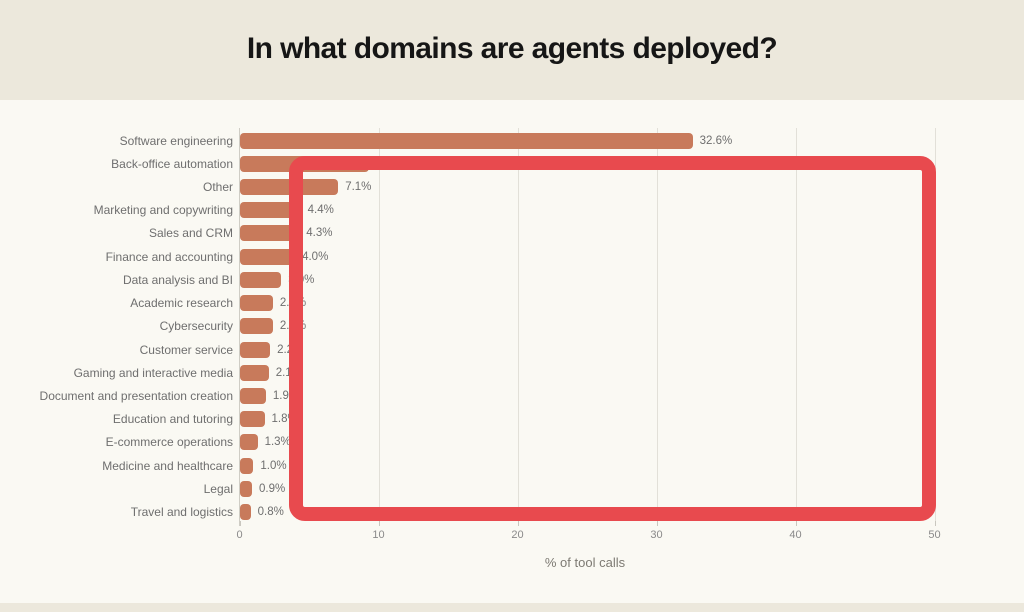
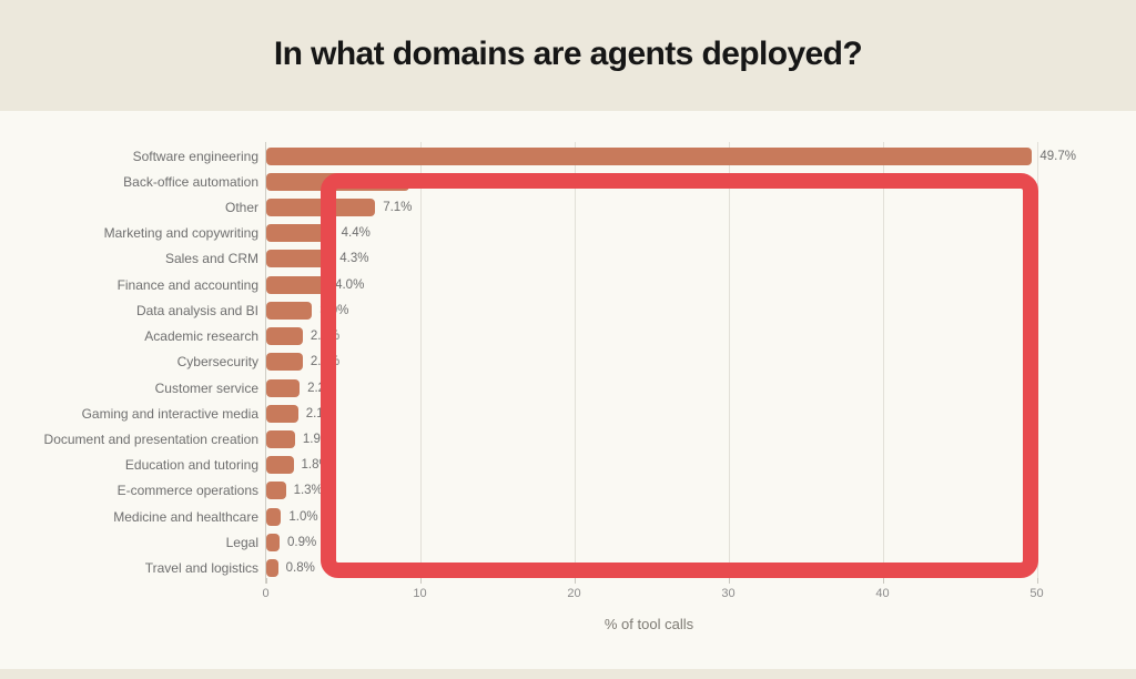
Software engineering: 32.6% -> 49.7%
